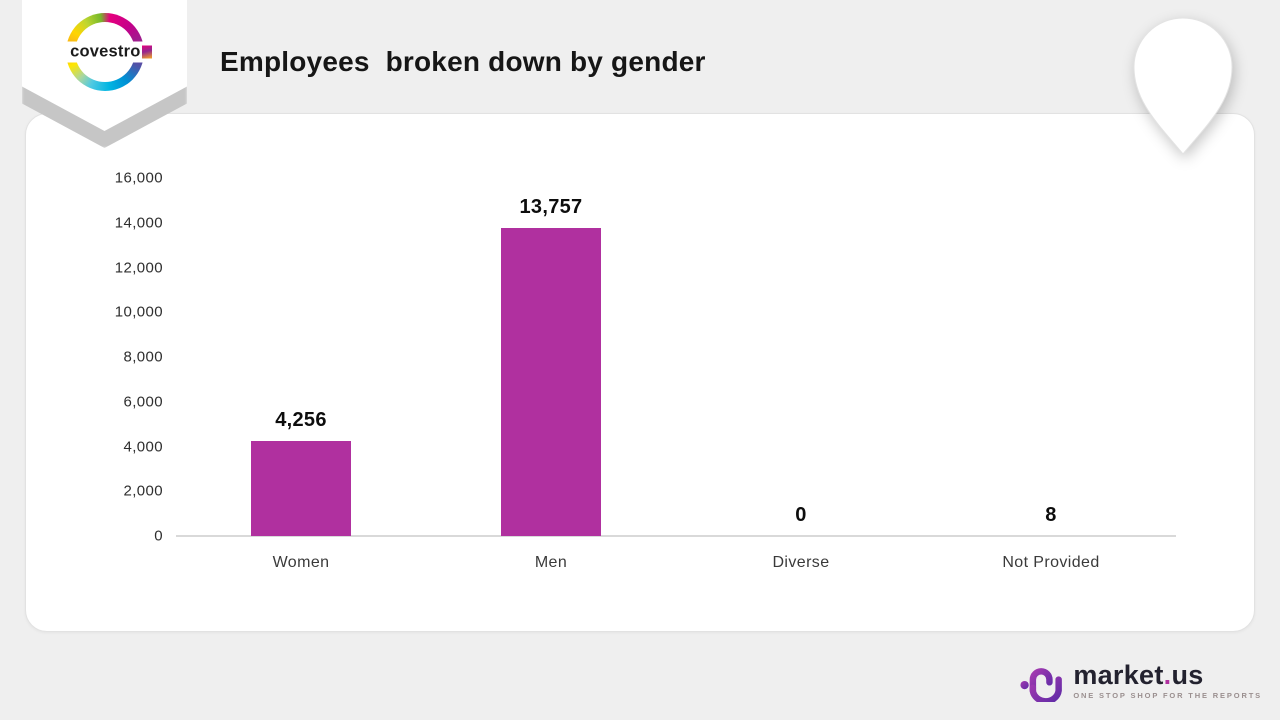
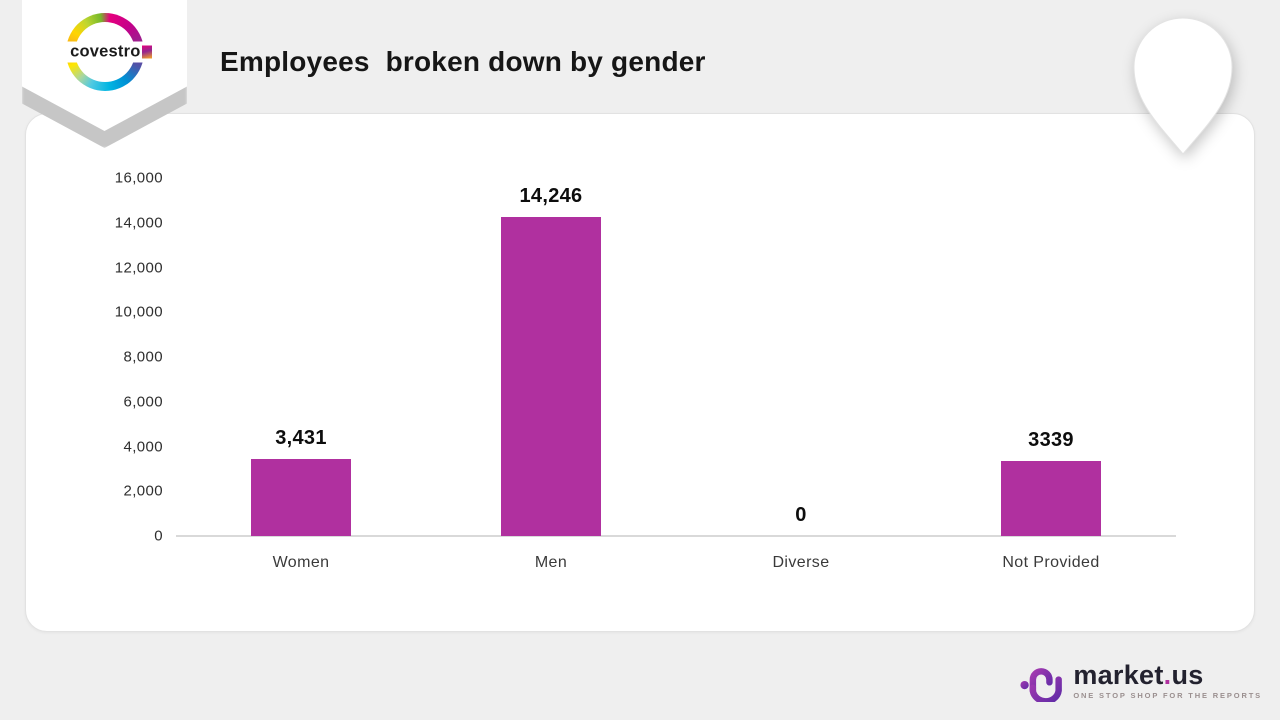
Women: 4,256 -> 3,431
Men: 13,757 -> 14,246
Not Provided: 8 -> 3339
